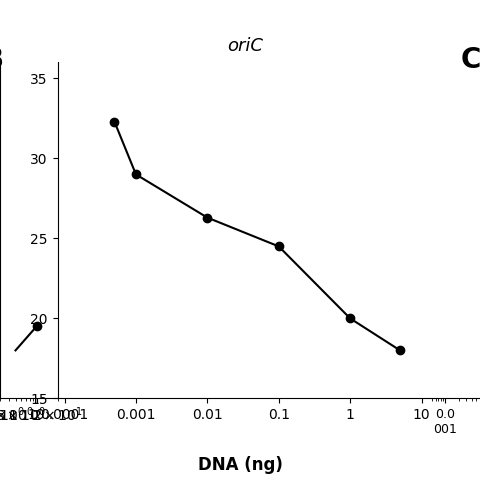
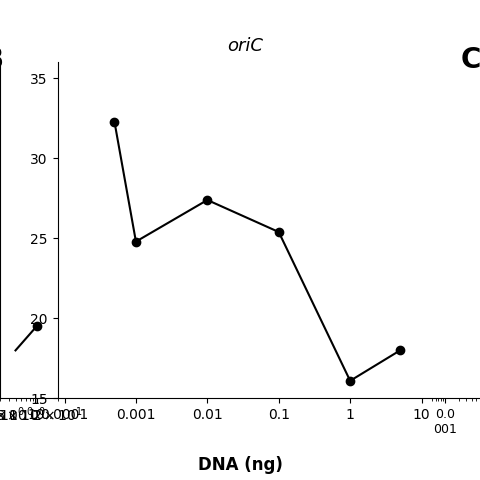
0.001: 29.0 -> 24.8
0.01: 26.3 -> 27.4
0.1: 24.5 -> 25.4
1: 20.0 -> 16.1
